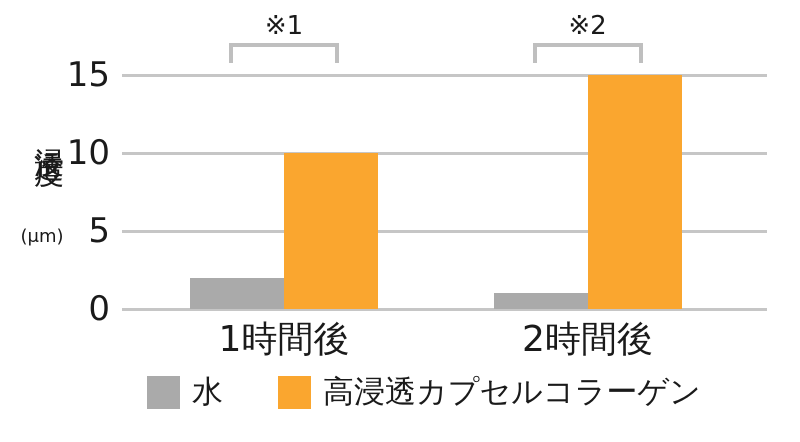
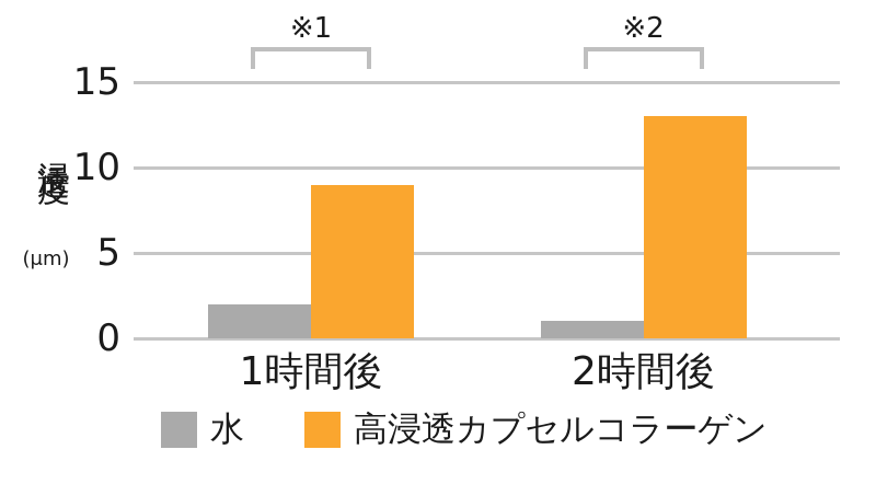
高浸透カプセルコラーゲン/1時間後: 10 -> 9
高浸透カプセルコラーゲン/2時間後: 15 -> 13
